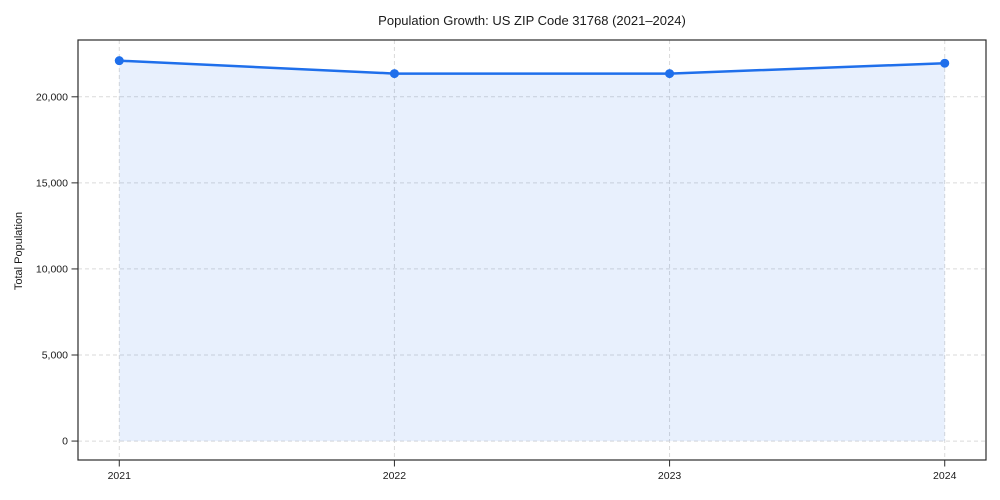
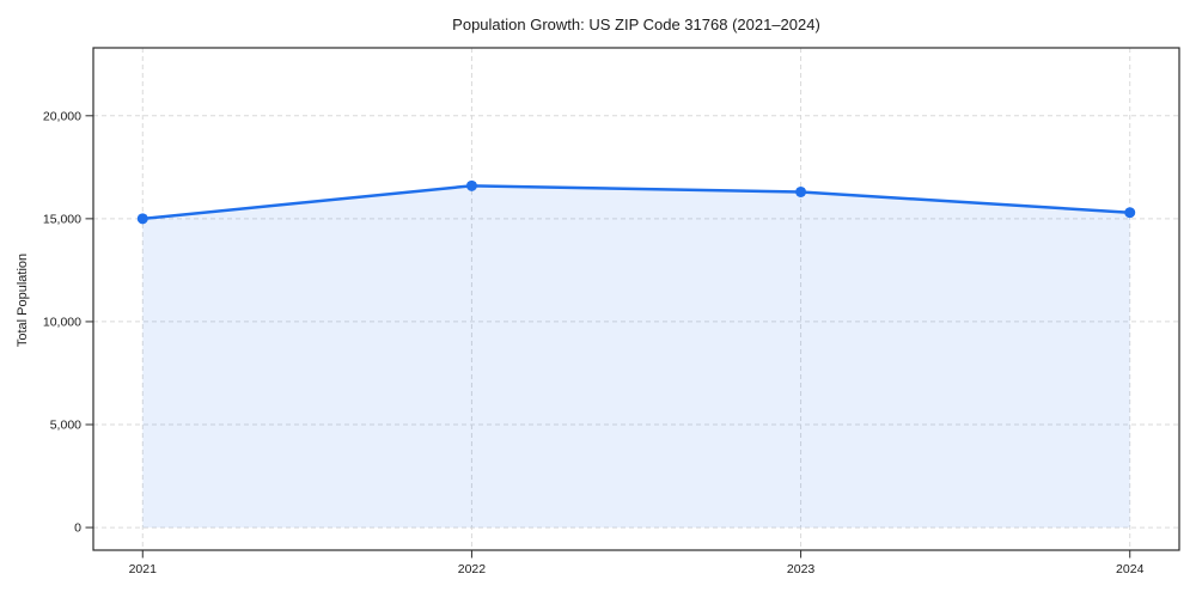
2021: 22100 -> 15000
2022: 21400 -> 16600
2023: 21400 -> 16300
2024: 22000 -> 15300
